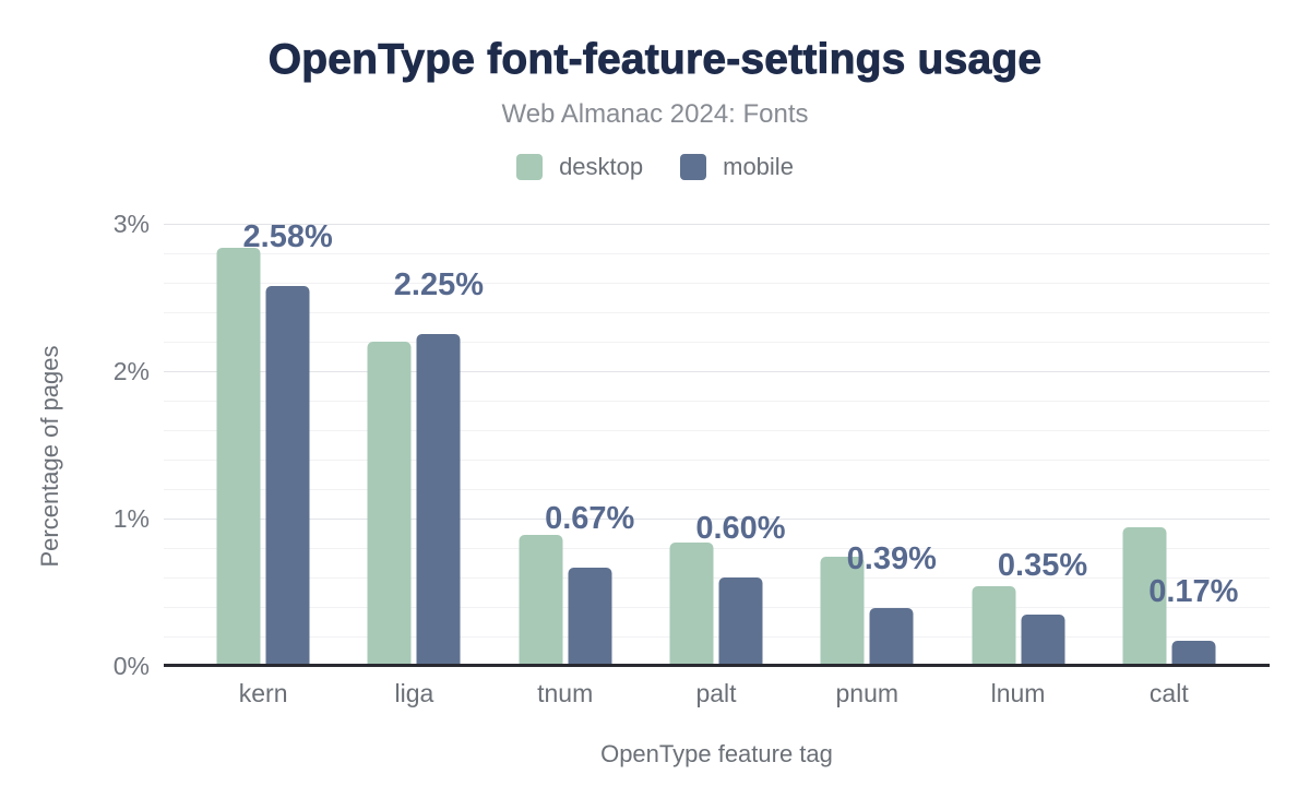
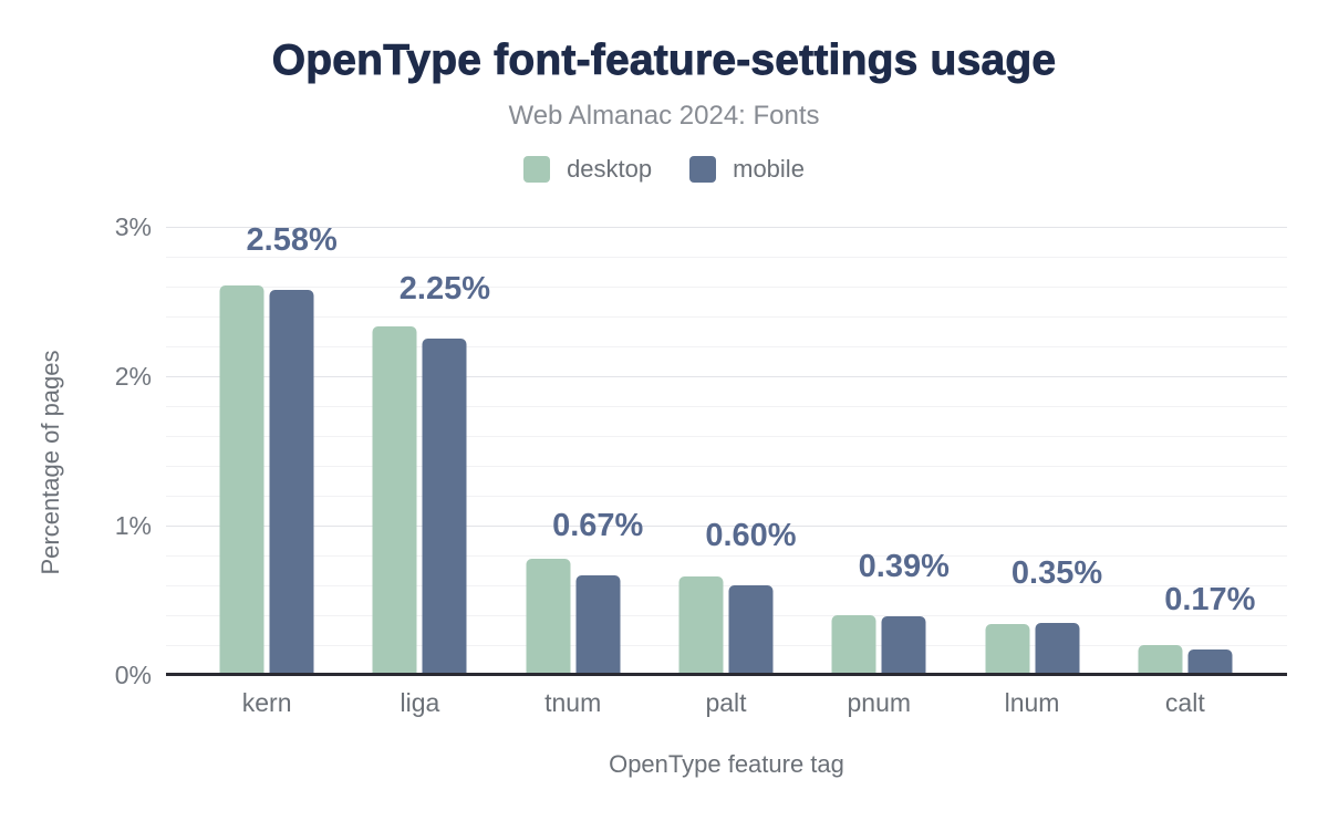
desktop/kern: 2.84% -> 2.61%
desktop/liga: 2.20% -> 2.33%
desktop/tnum: 0.89% -> 0.78%
desktop/palt: 0.84% -> 0.66%
desktop/pnum: 0.74% -> 0.40%
desktop/lnum: 0.54% -> 0.34%
desktop/calt: 0.94% -> 0.20%
